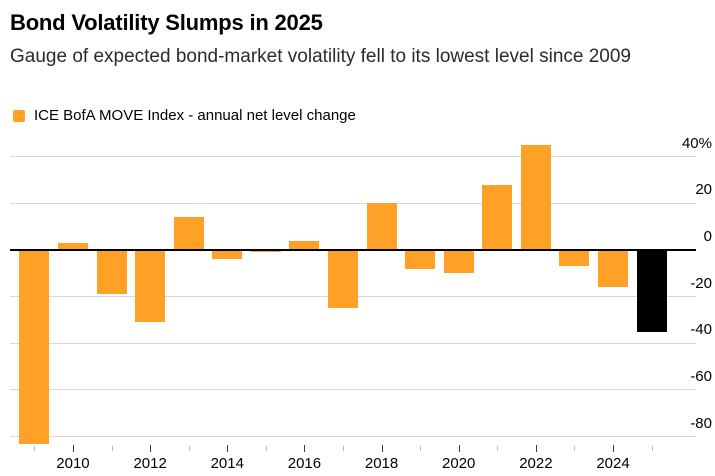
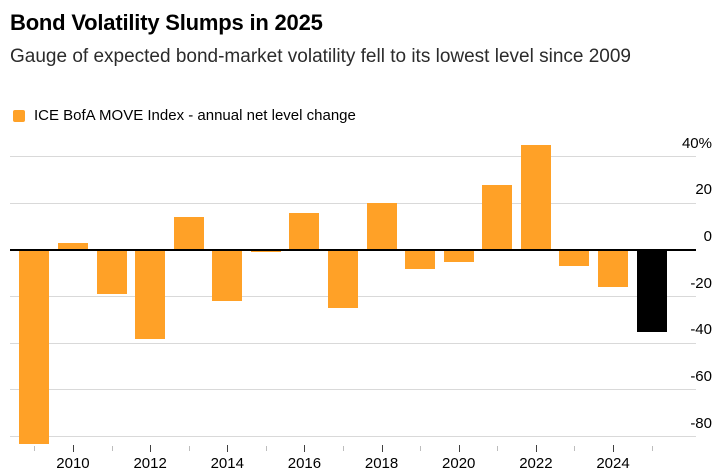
2012: -31% -> -38%
2014: -4% -> -22%
2016: 4% -> 16%
2020: -10% -> -5%
